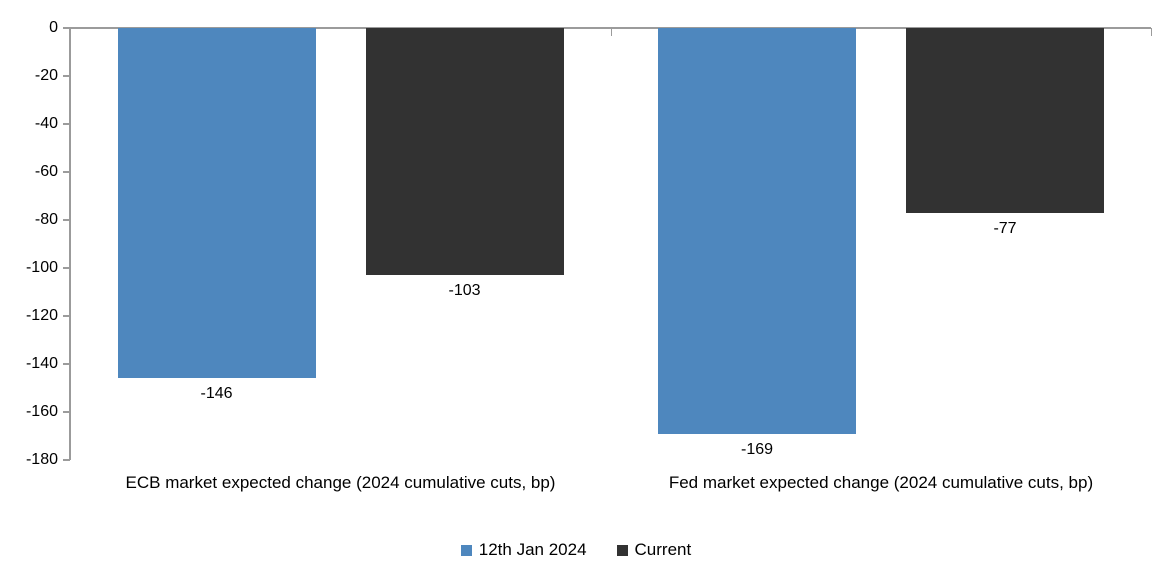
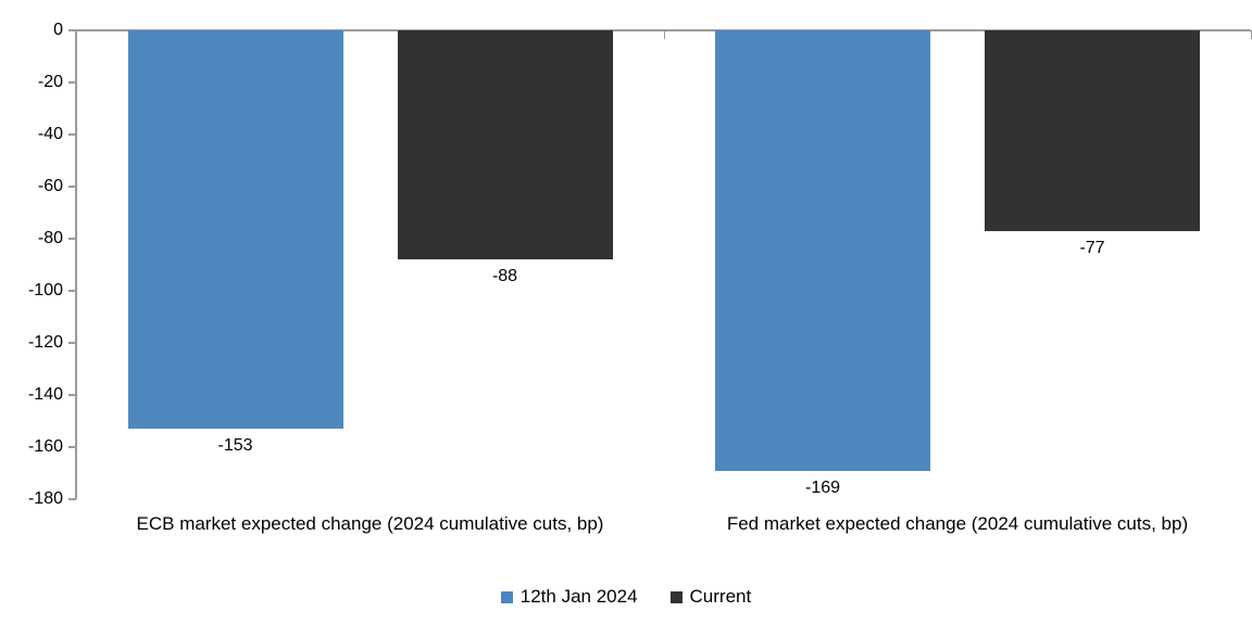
12th Jan 2024/ECB market expected change (2024 cumulative cuts, bp): -146 -> -153
Current/ECB market expected change (2024 cumulative cuts, bp): -103 -> -88
